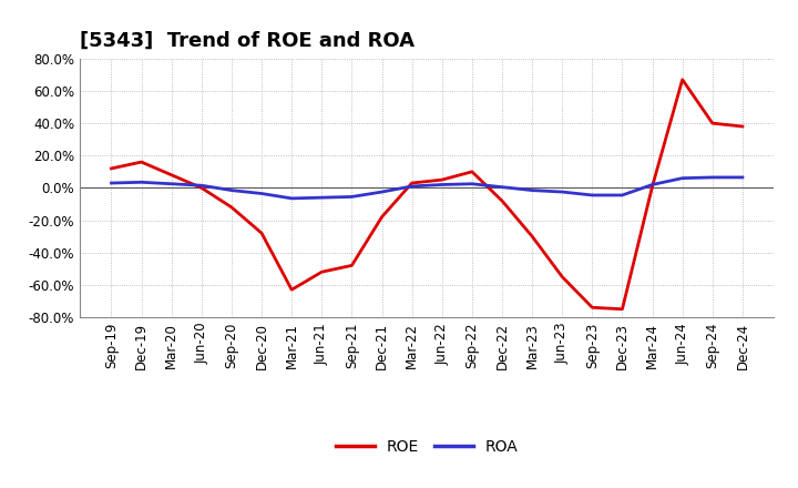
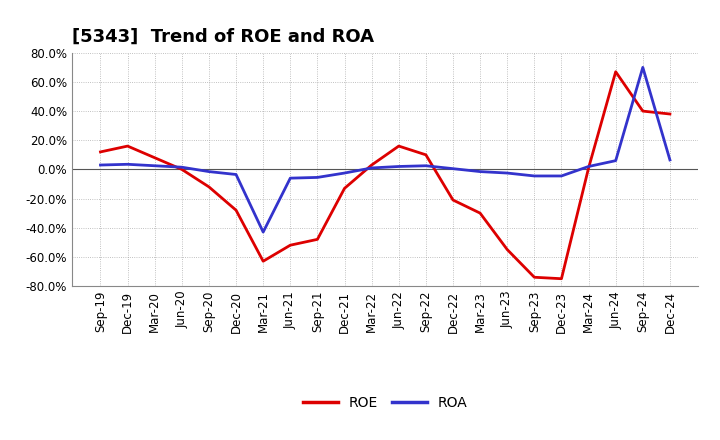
ROA/Mar-21: -6% -> -43%
ROE/Dec-21: -18% -> -13%
ROE/Jun-22: 5% -> 16%
ROE/Dec-22: -8% -> -21%
ROA/Sep-24: 6% -> 70%
